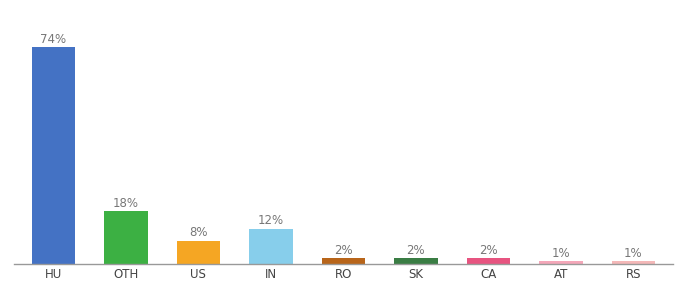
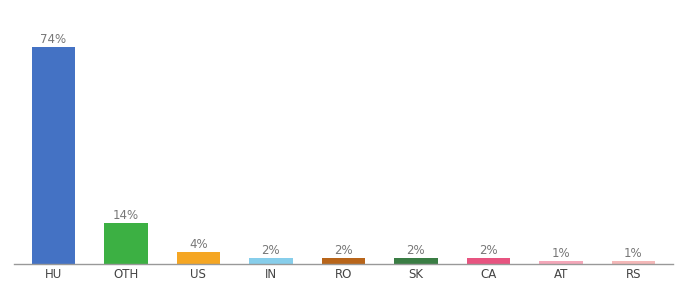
OTH: 18% -> 14%
US: 8% -> 4%
IN: 12% -> 2%
